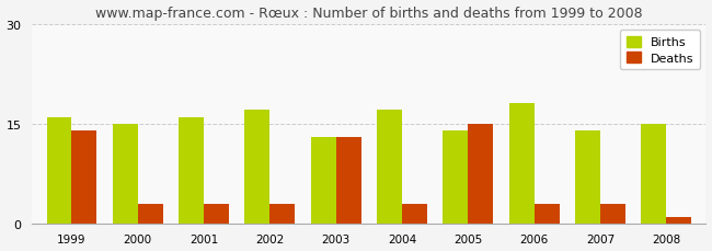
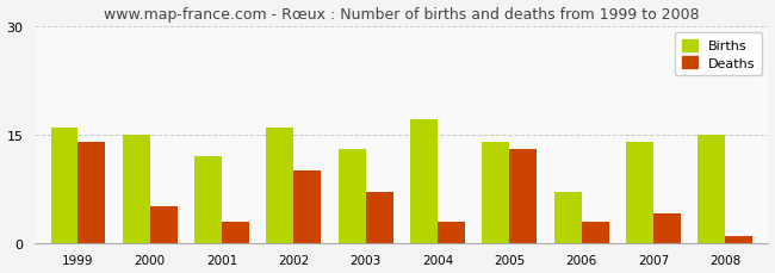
Deaths/2000: 3 -> 5
Births/2001: 16 -> 12
Births/2002: 17 -> 16
Deaths/2002: 3 -> 10
Deaths/2003: 13 -> 7
Deaths/2005: 15 -> 13
Births/2006: 18 -> 7
Deaths/2007: 3 -> 4
